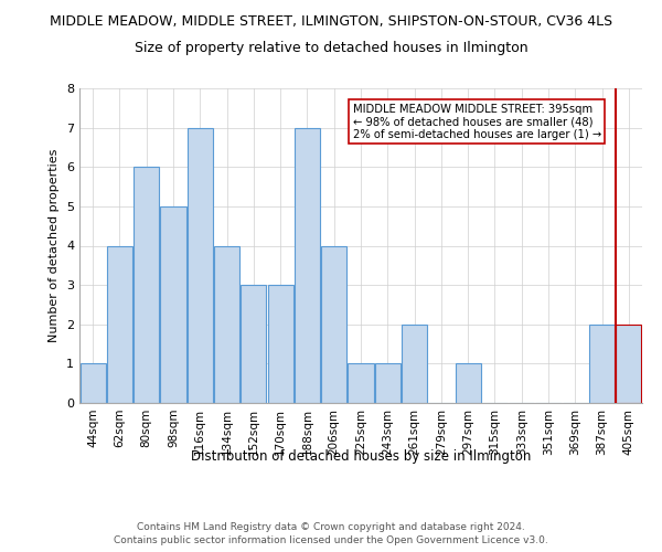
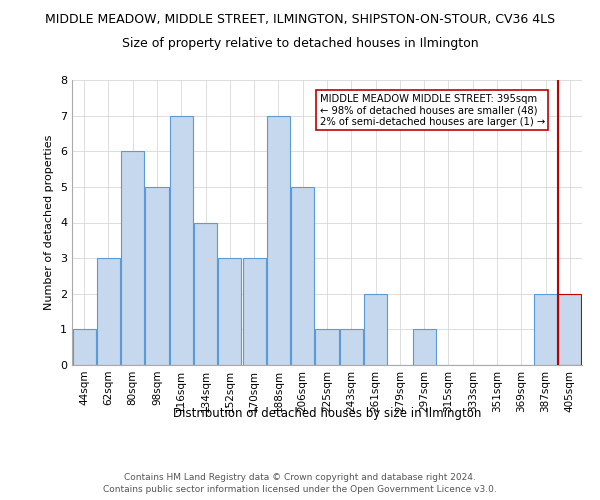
62sqm: 4 -> 3
206sqm: 4 -> 5
